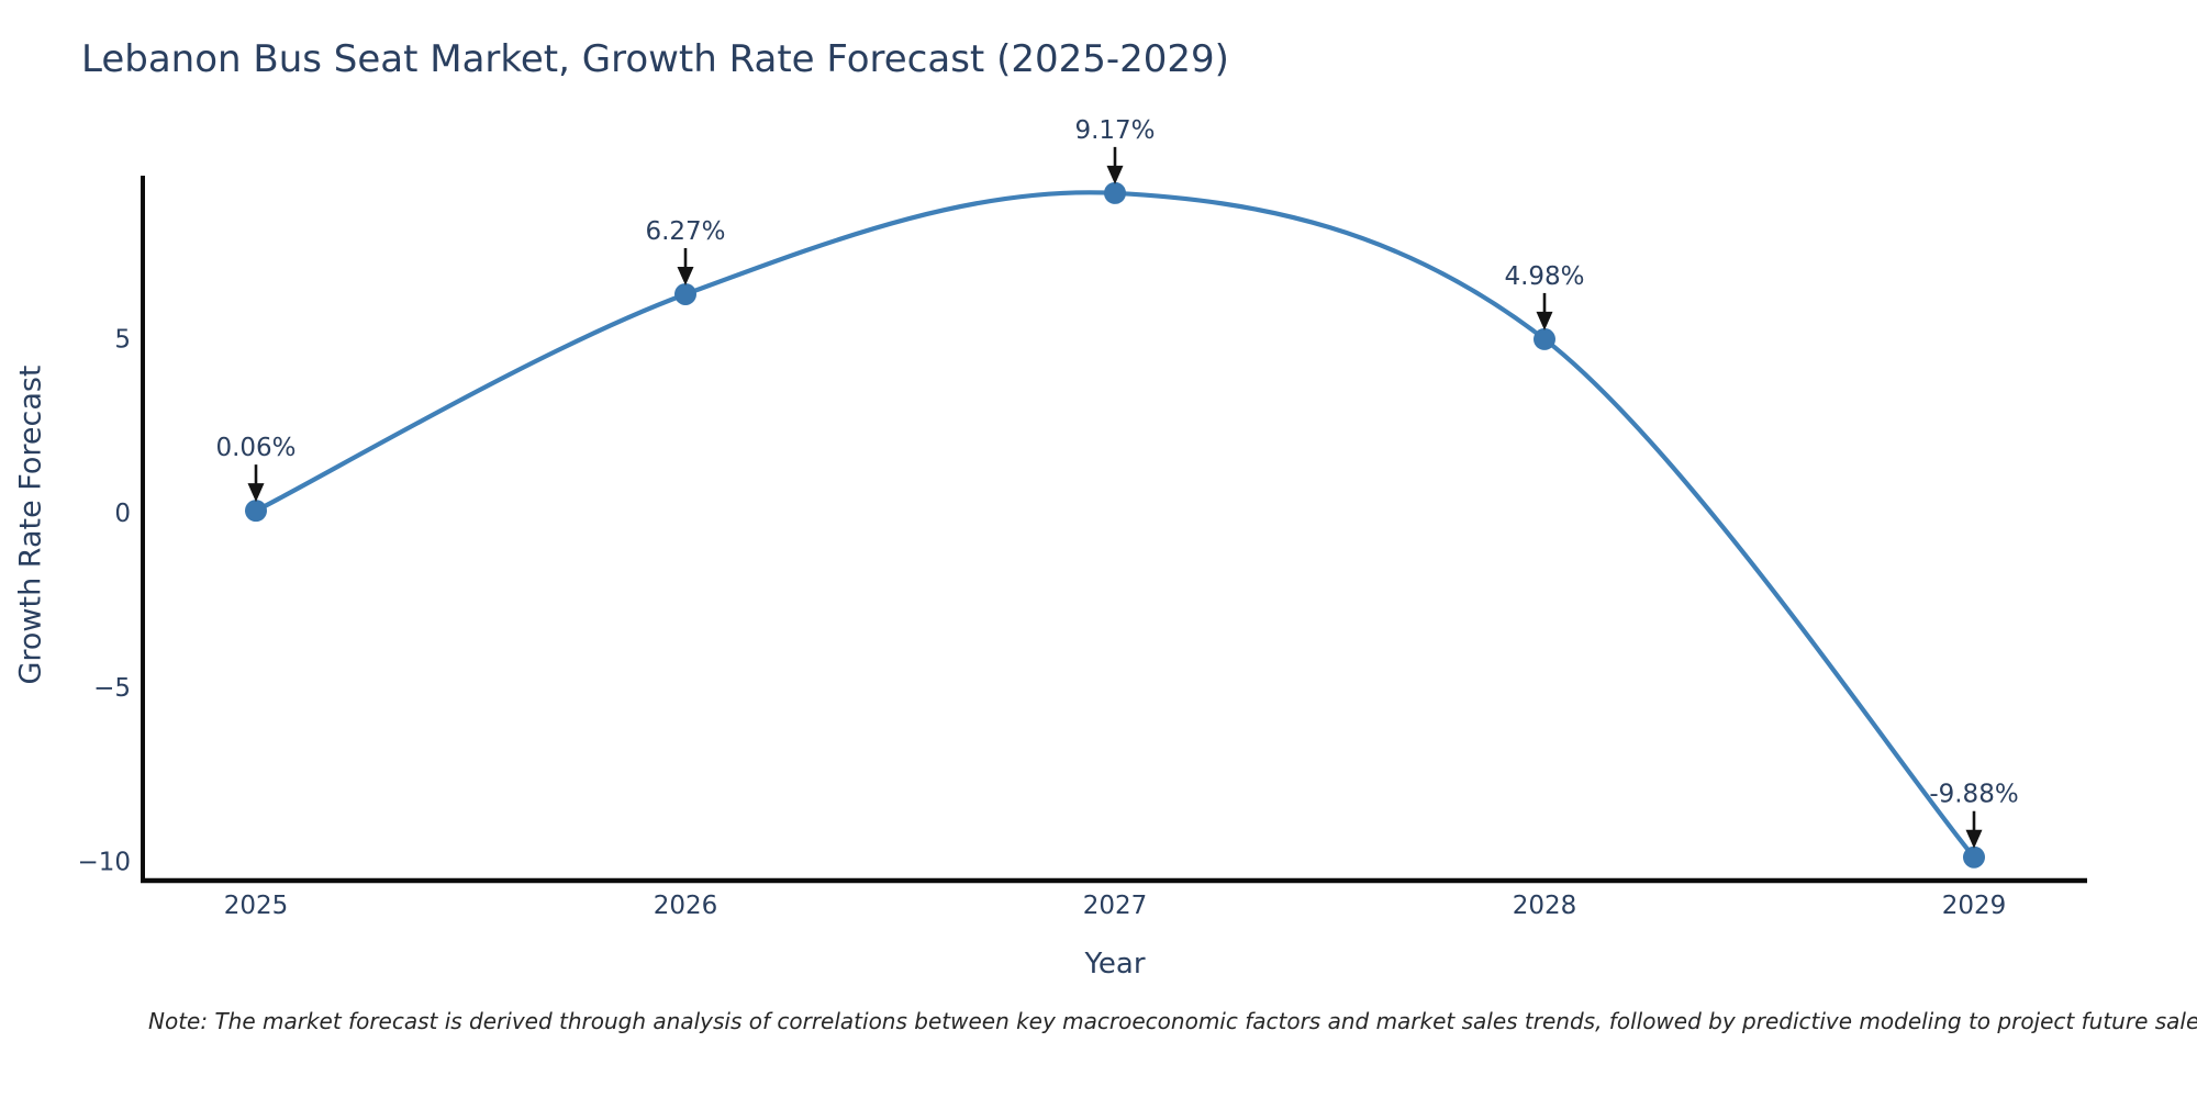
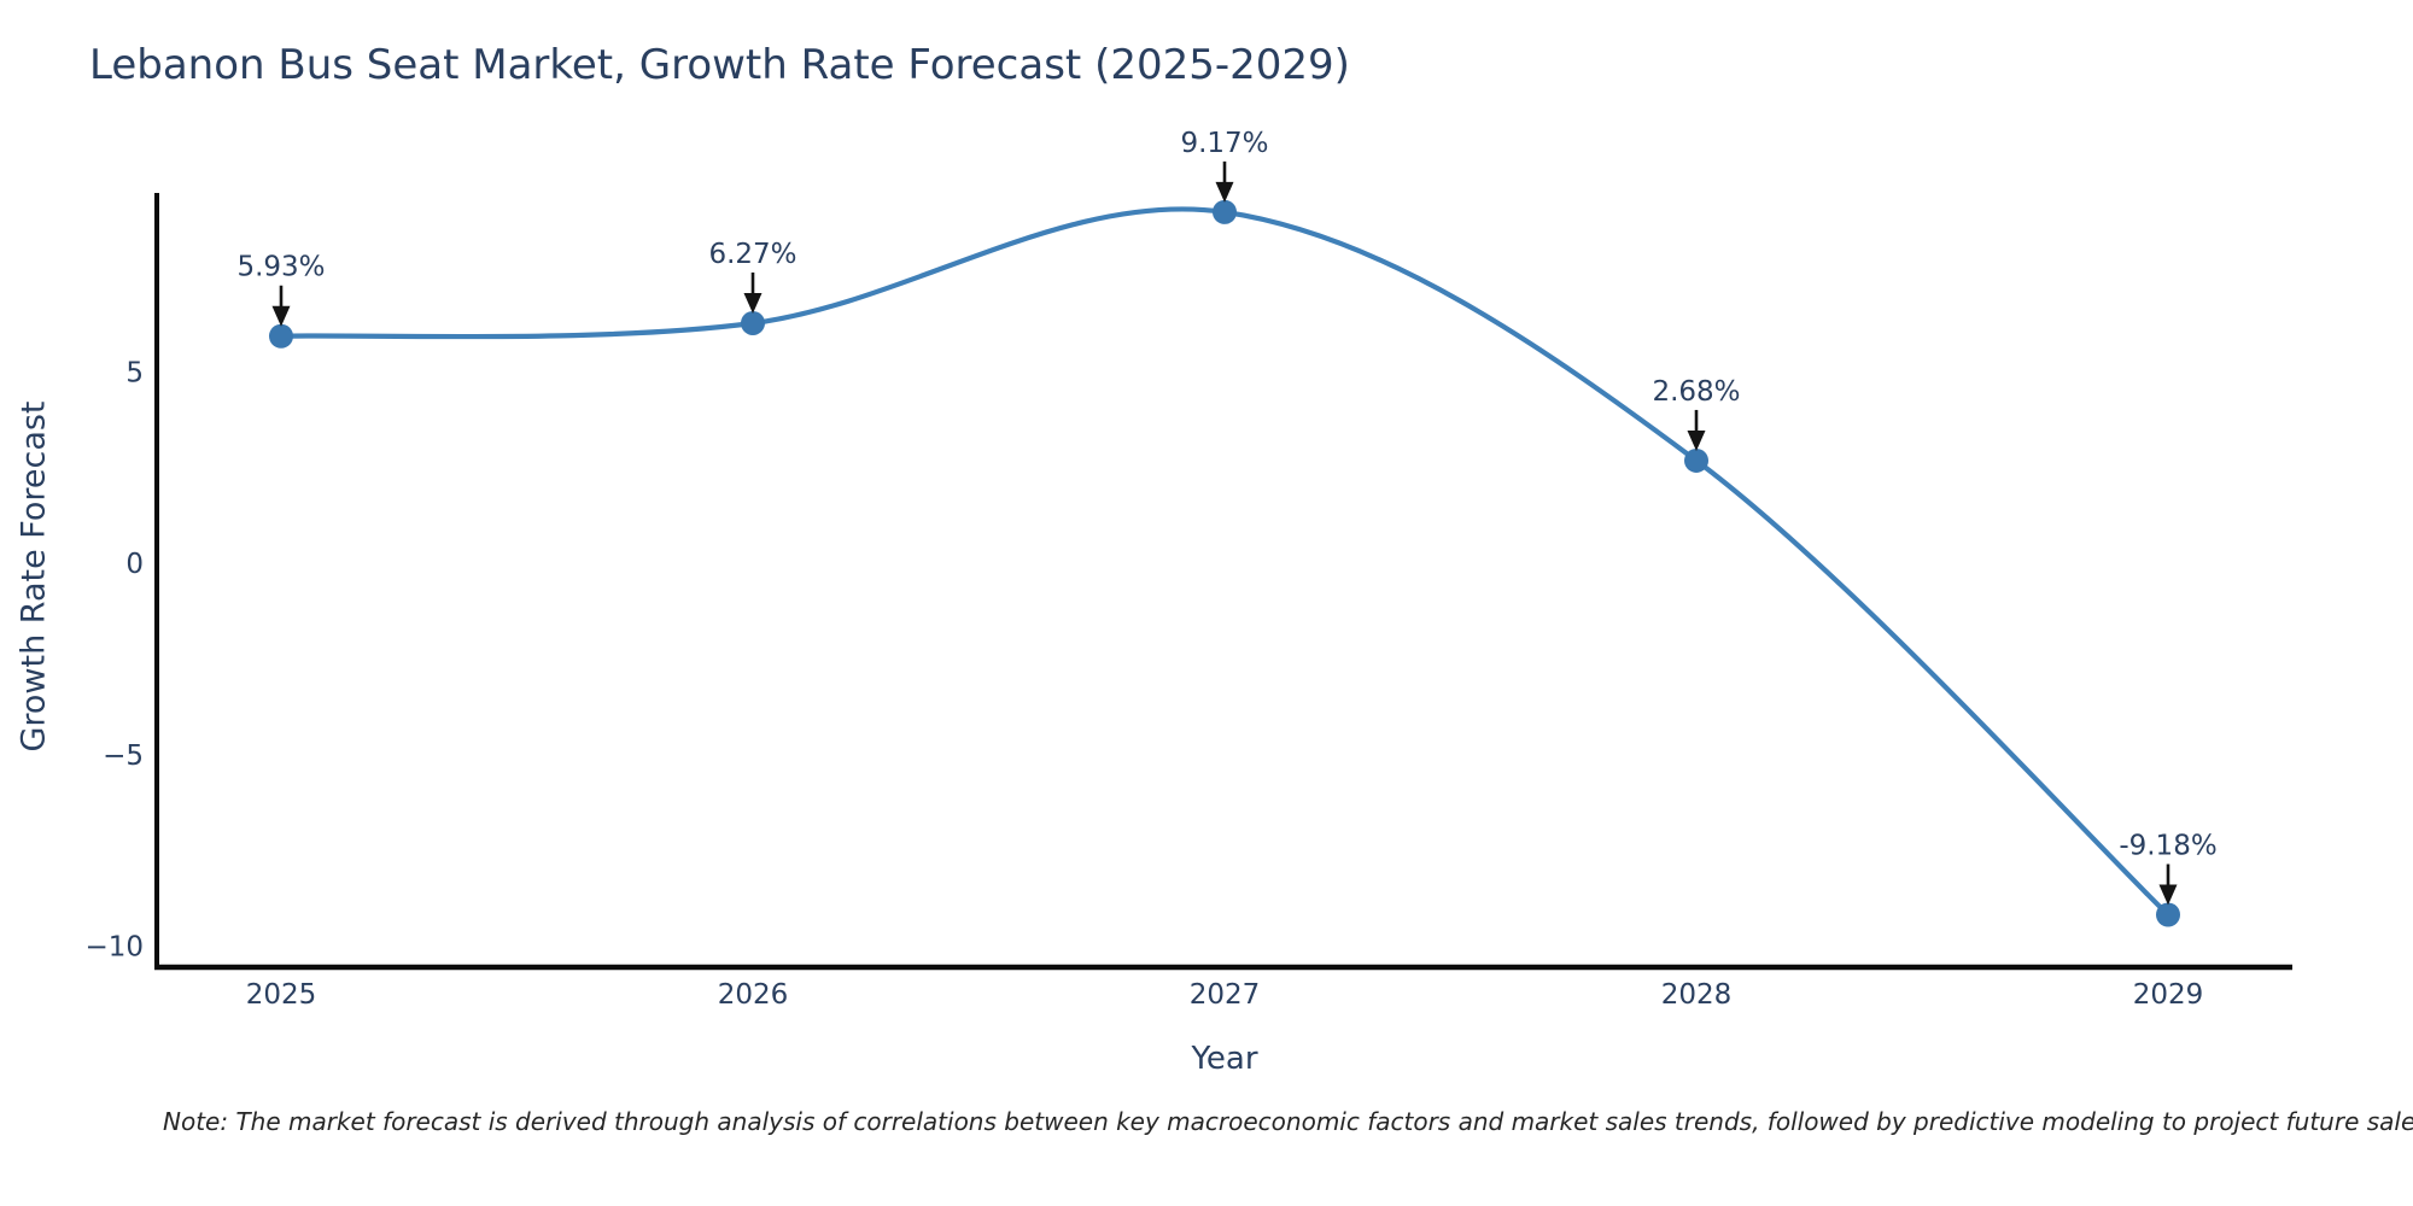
2025: 0.06% -> 5.93%
2028: 4.98% -> 2.68%
2029: -9.88% -> -9.18%
